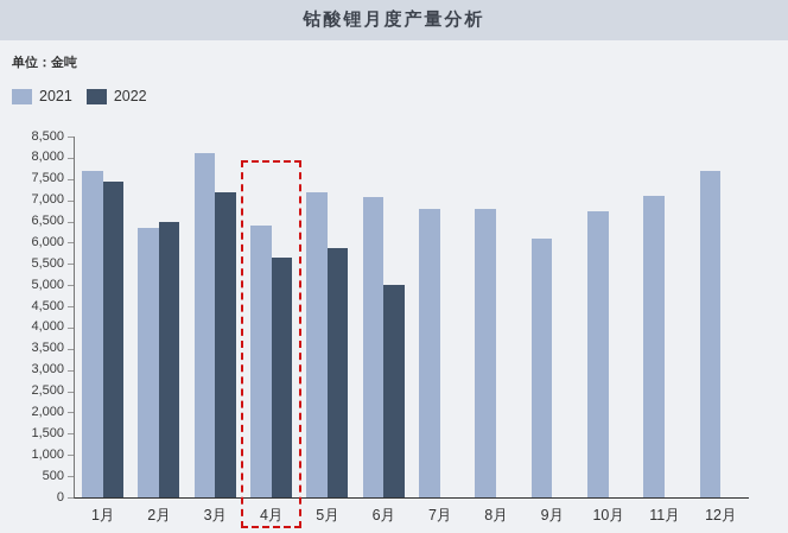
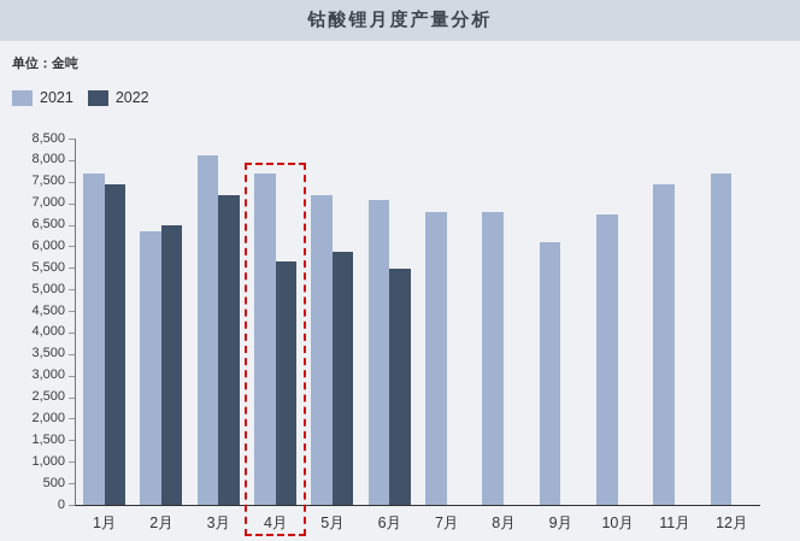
2021/4月: 6400 -> 7700
2022/6月: 5000 -> 5500
2021/11月: 7100 -> 7400
